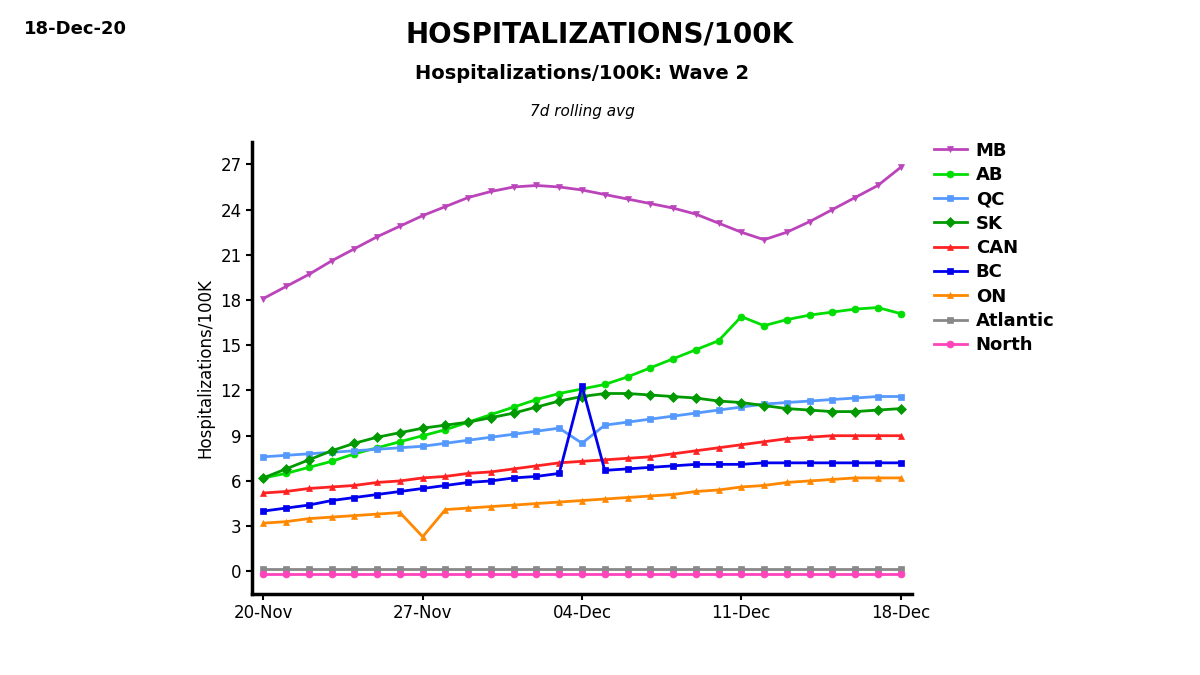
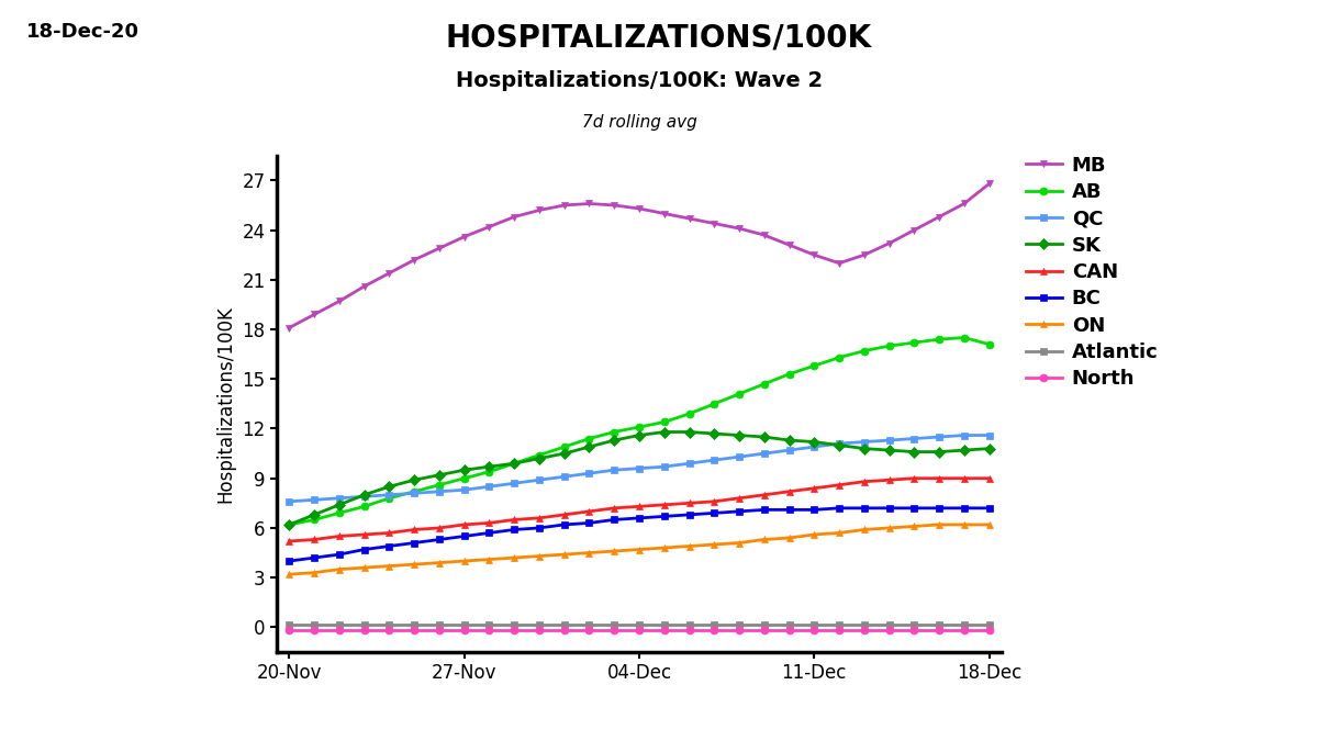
ON/27-Nov: 2.3 -> 4.0
QC/04-Dec: 8.5 -> 9.6
BC/04-Dec: 12.3 -> 6.6
AB/11-Dec: 16.9 -> 15.8
